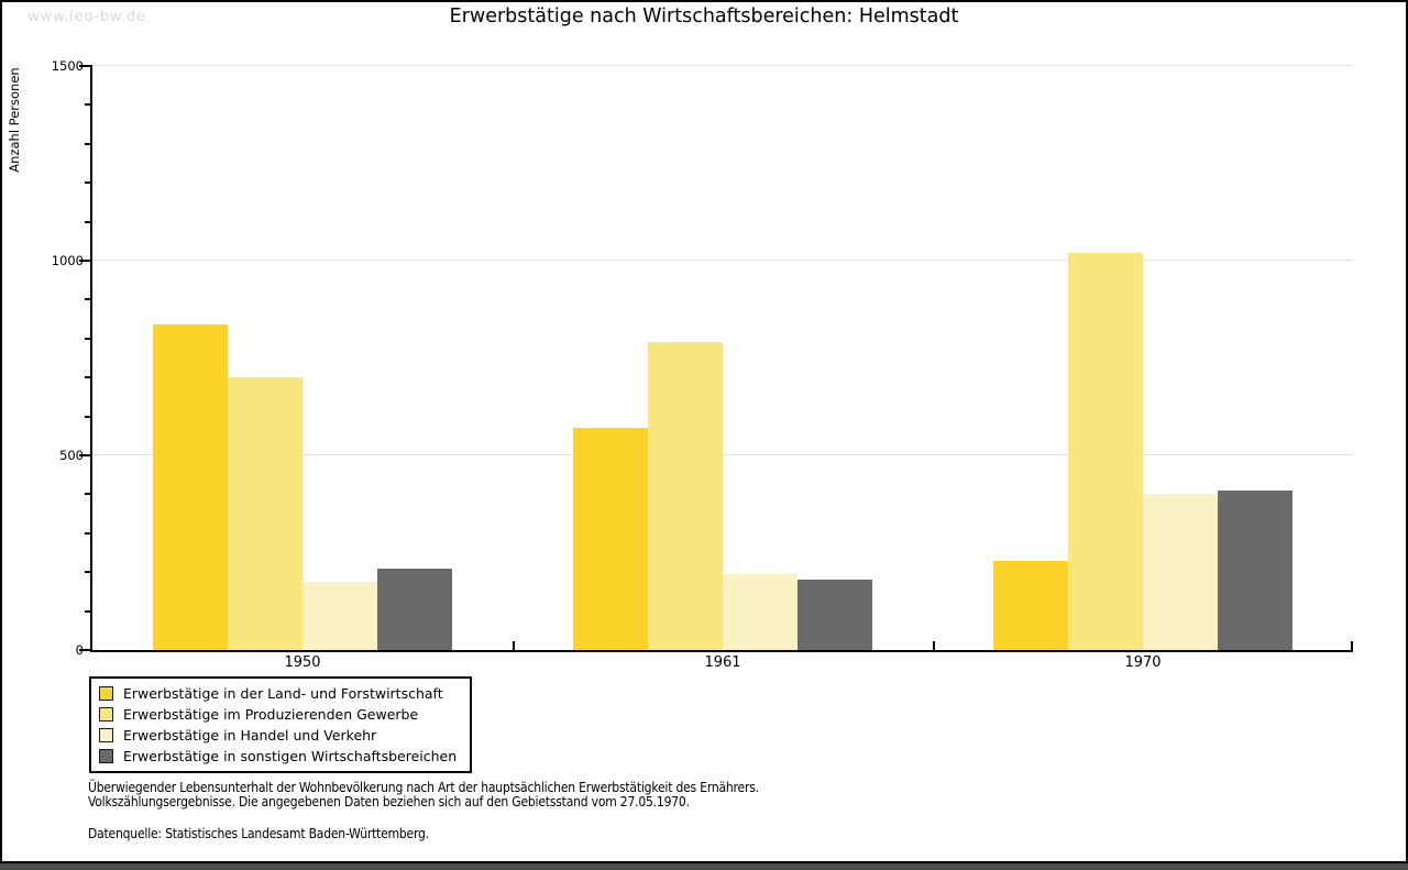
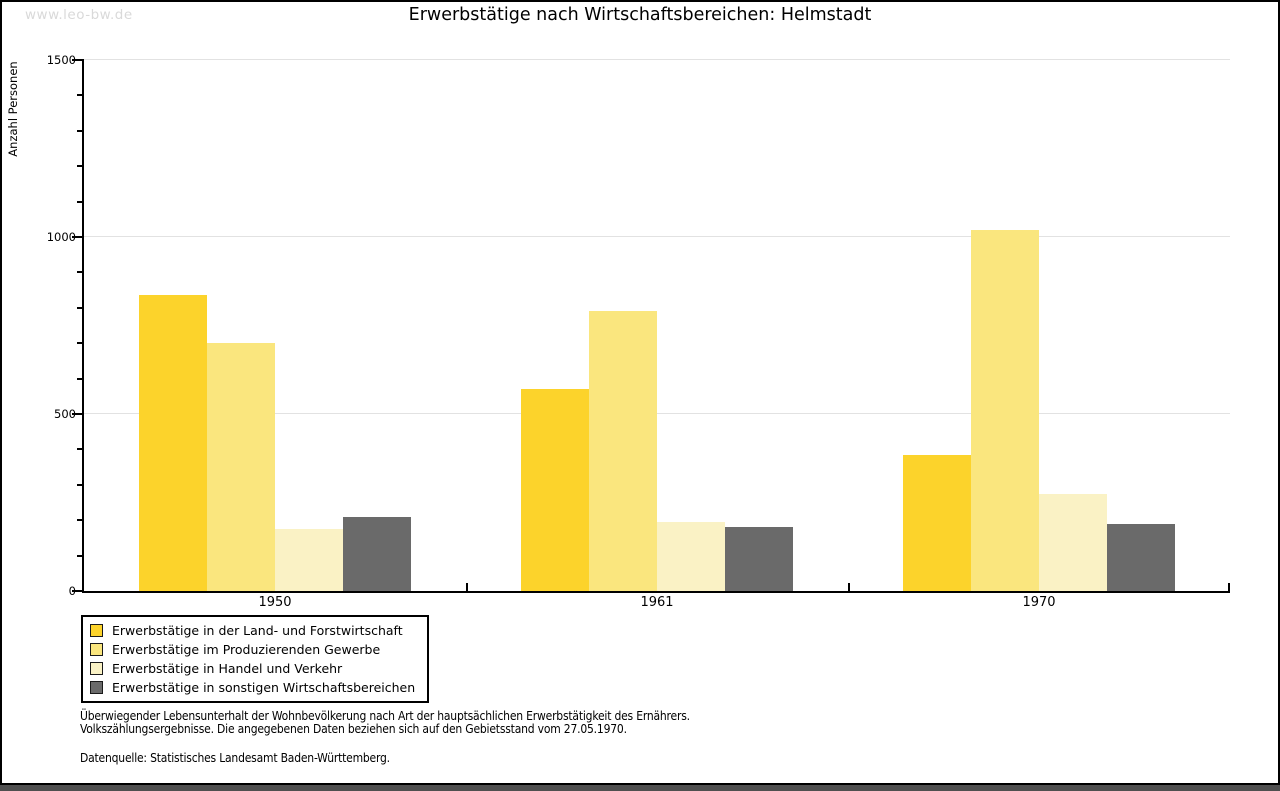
Erwerbstätige in der Land- und Forstwirtschaft/1970: 230 -> 380
Erwerbstätige in Handel und Verkehr/1970: 400 -> 280
Erwerbstätige in sonstigen Wirtschaftsbereichen/1970: 410 -> 190
